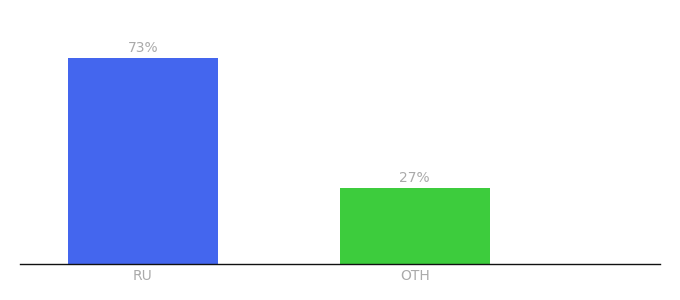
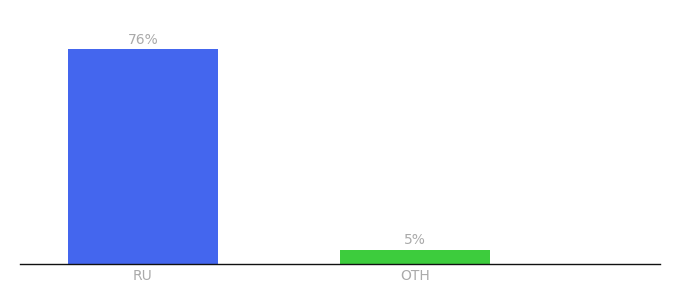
RU: 73% -> 76%
OTH: 27% -> 5%
